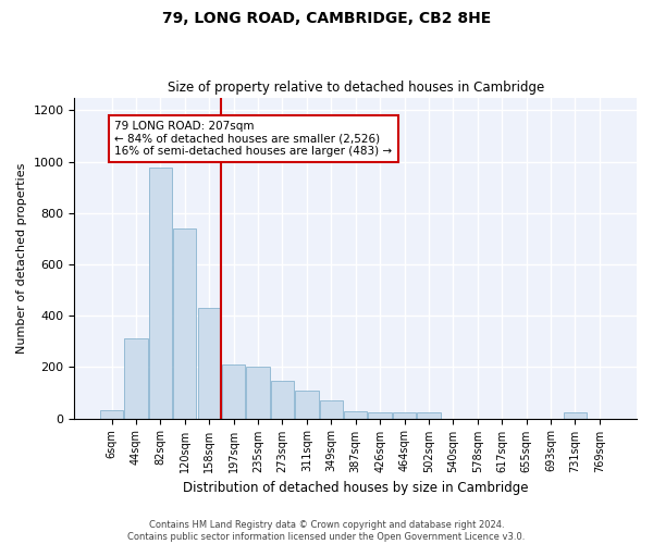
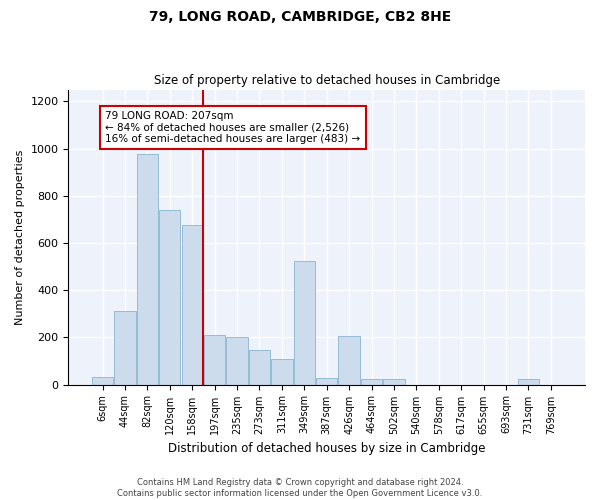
158sqm: 430 -> 675
349sqm: 70 -> 525
426sqm: 25 -> 205
